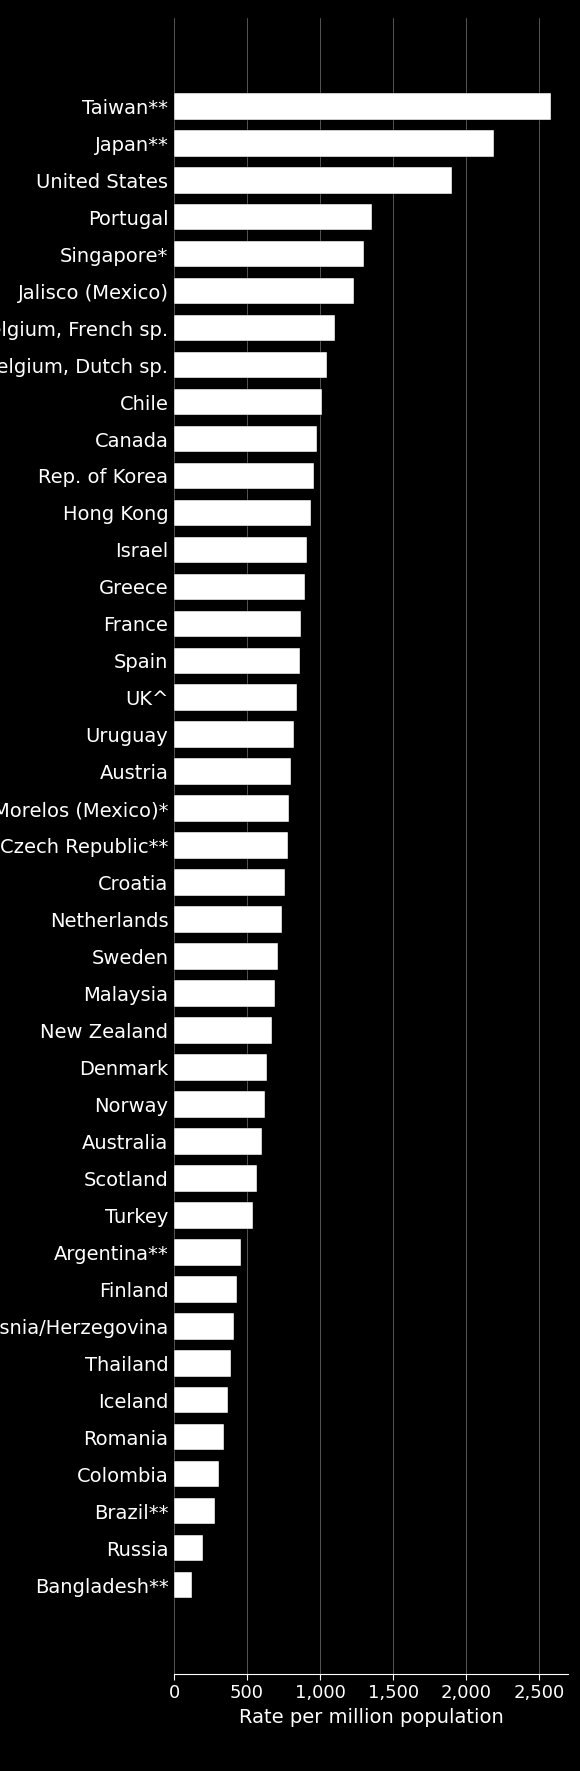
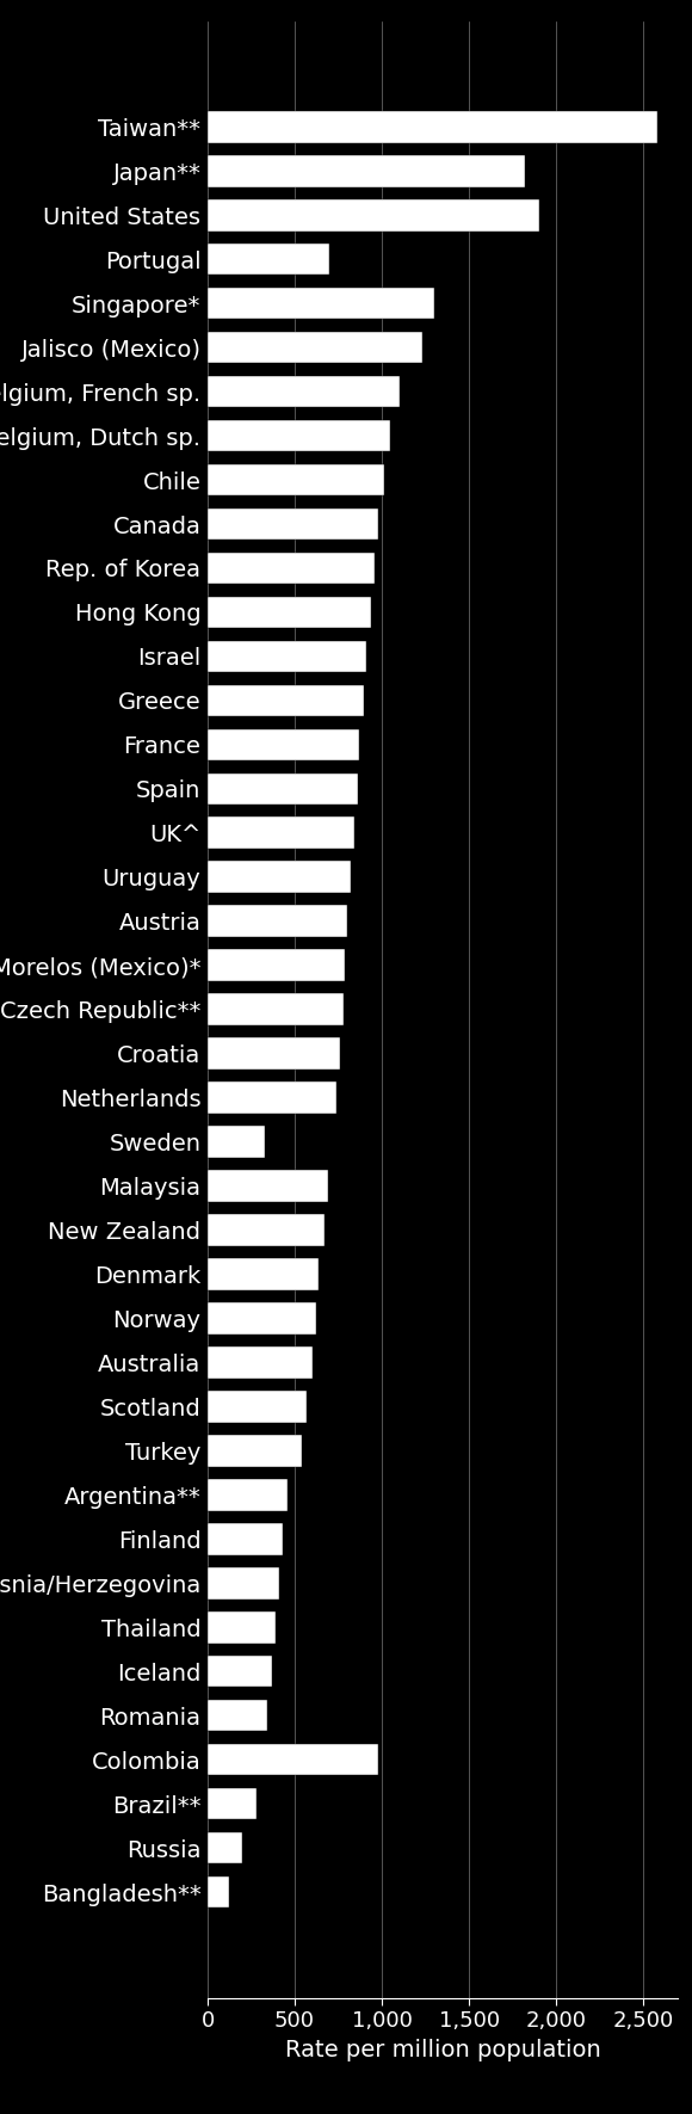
Japan**: 2,190 -> 1,820
Portugal: 1,360 -> 700
Sweden: 710 -> 330
Colombia: 310 -> 980
